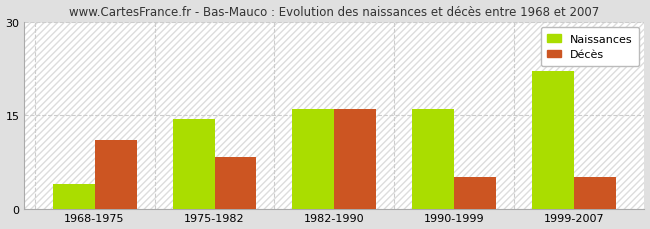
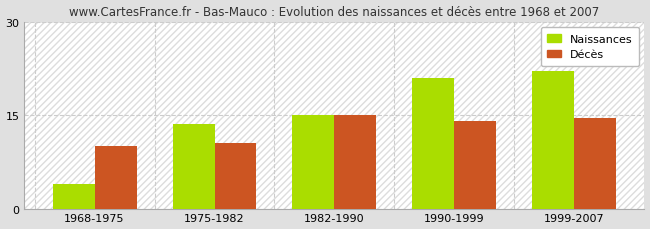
Décès/1968-1975: 11.0 -> 10.0
Naissances/1975-1982: 14.4 -> 13.5
Décès/1975-1982: 8.2 -> 10.5
Naissances/1982-1990: 16.0 -> 15.0
Décès/1982-1990: 16.0 -> 15.0
Naissances/1990-1999: 16.0 -> 21.0
Décès/1990-1999: 5.0 -> 14.0
Décès/1999-2007: 5.0 -> 14.5
